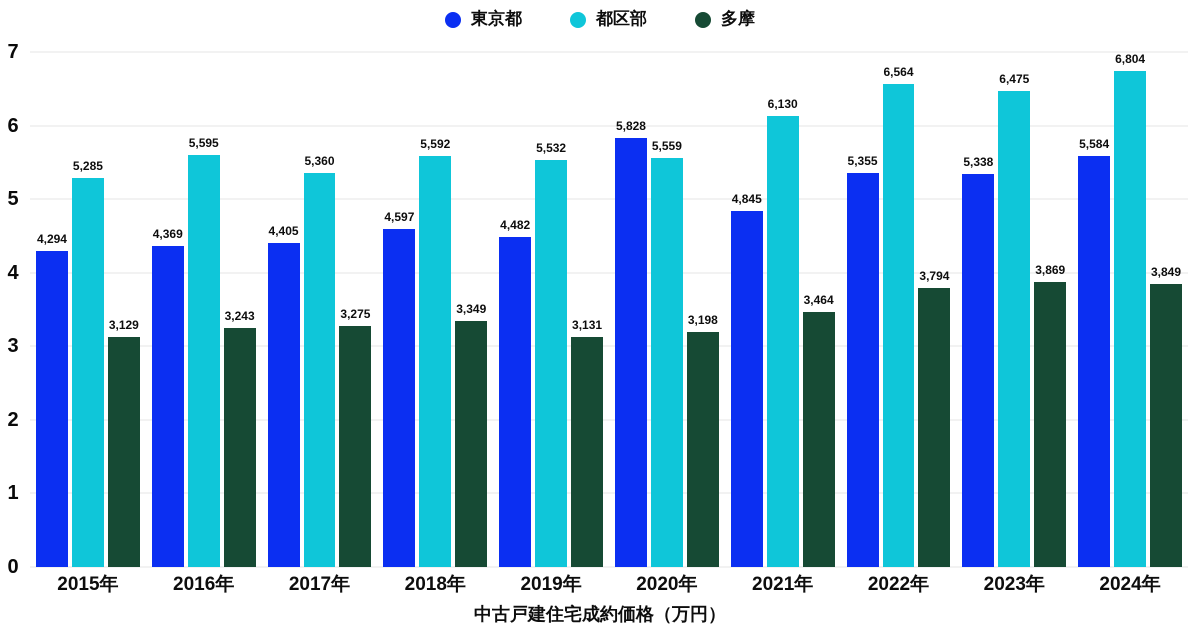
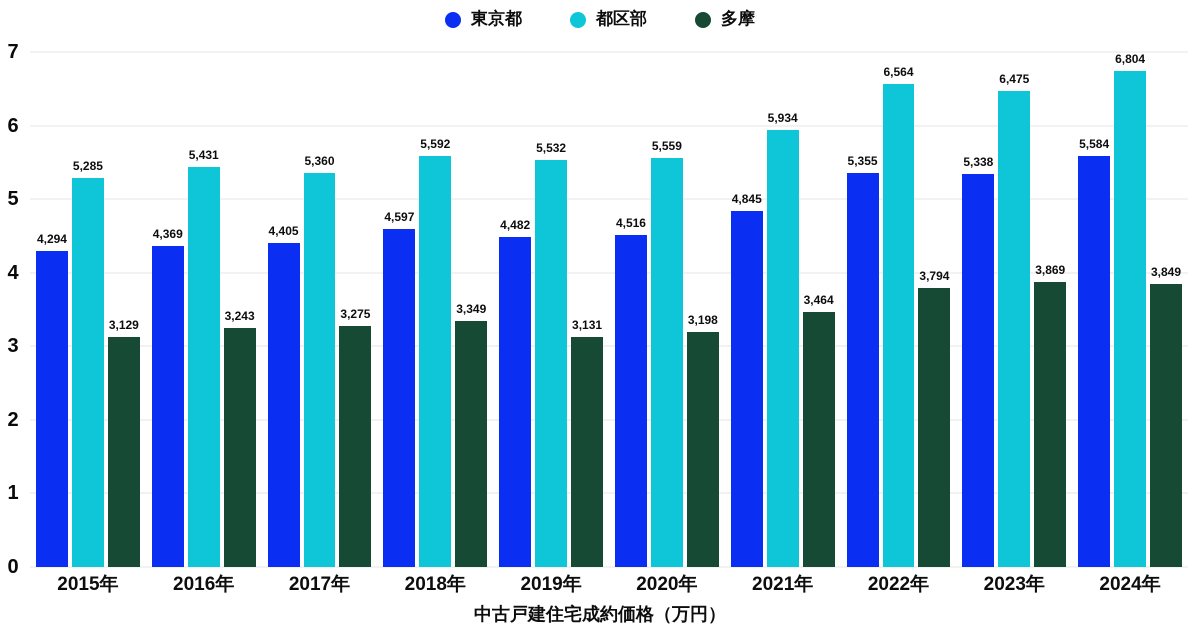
都区部/2016年: 5,595 -> 5,431
東京都/2020年: 5,828 -> 4,516
都区部/2021年: 6,130 -> 5,934
